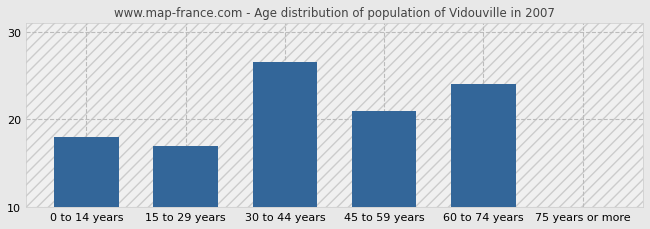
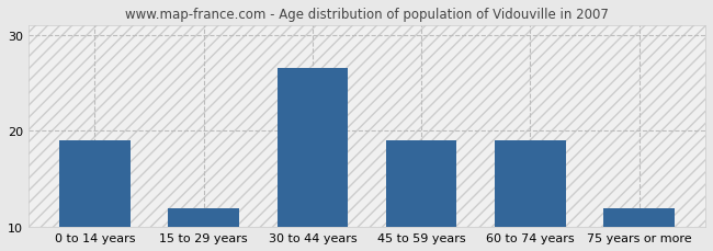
0 to 14 years: 18.0 -> 19.0
15 to 29 years: 17.0 -> 12.0
45 to 59 years: 21.0 -> 19.0
60 to 74 years: 24.0 -> 19.0
75 years or more: 10.0 -> 12.0
